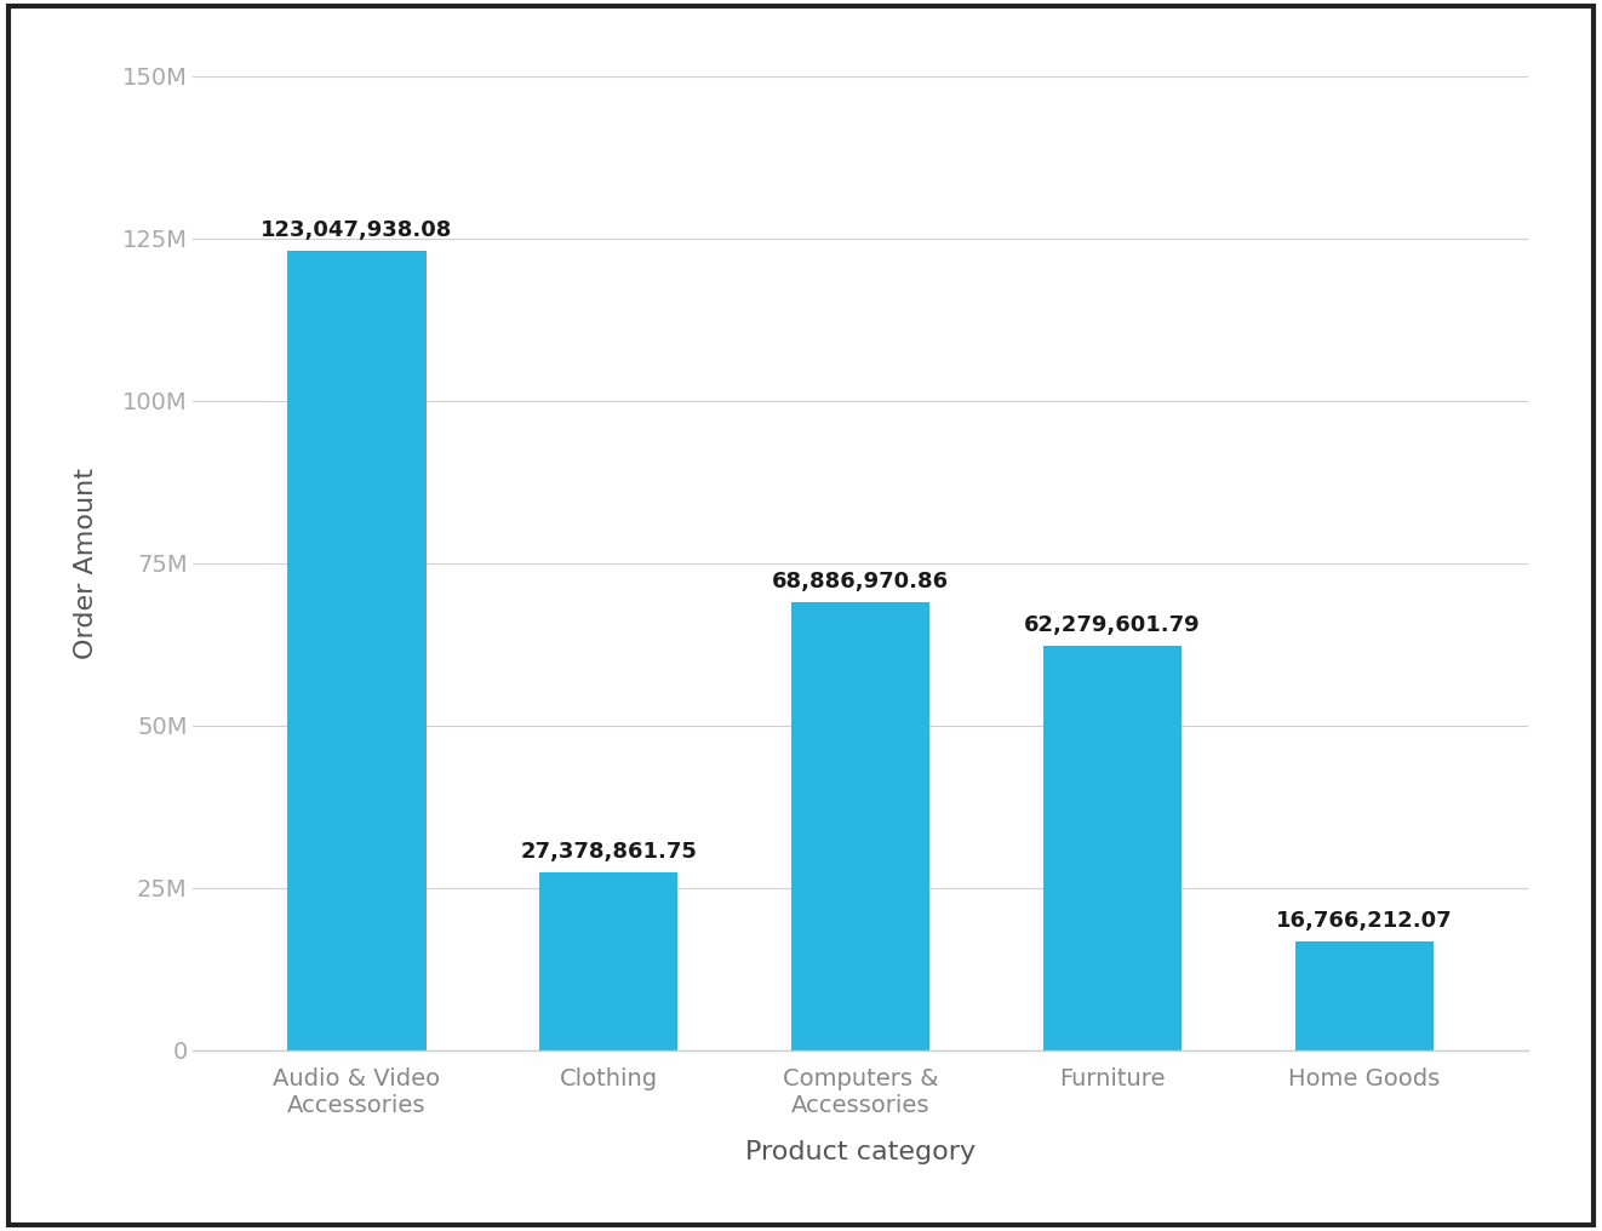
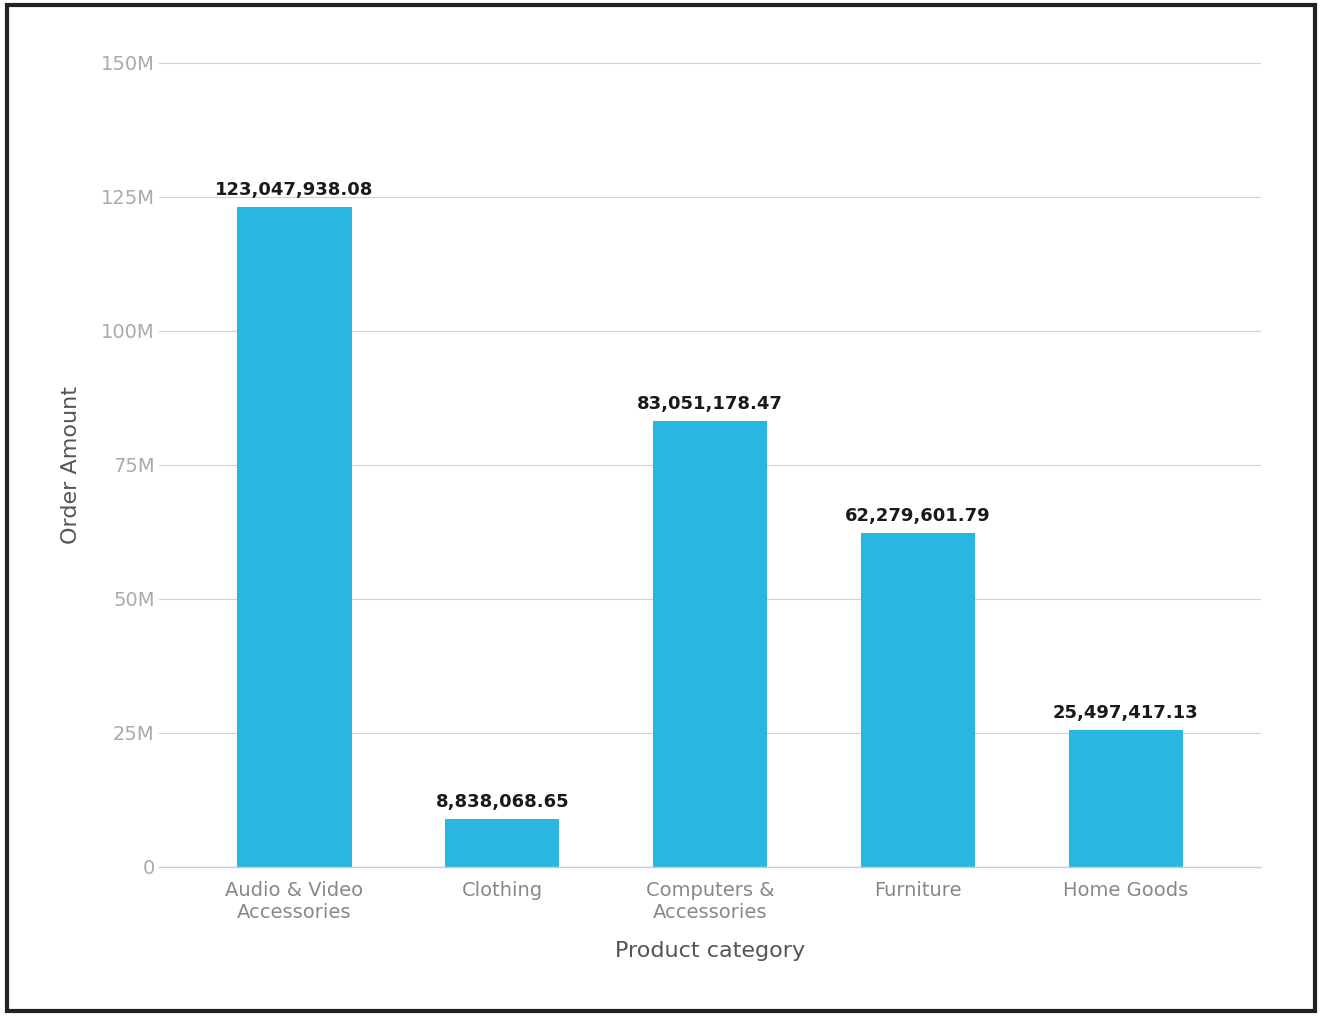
Clothing: 27,378,861.75 -> 8,838,068.65
Computers & Accessories: 68,886,970.86 -> 83,051,178.47
Home Goods: 16,766,212.07 -> 25,497,417.13
